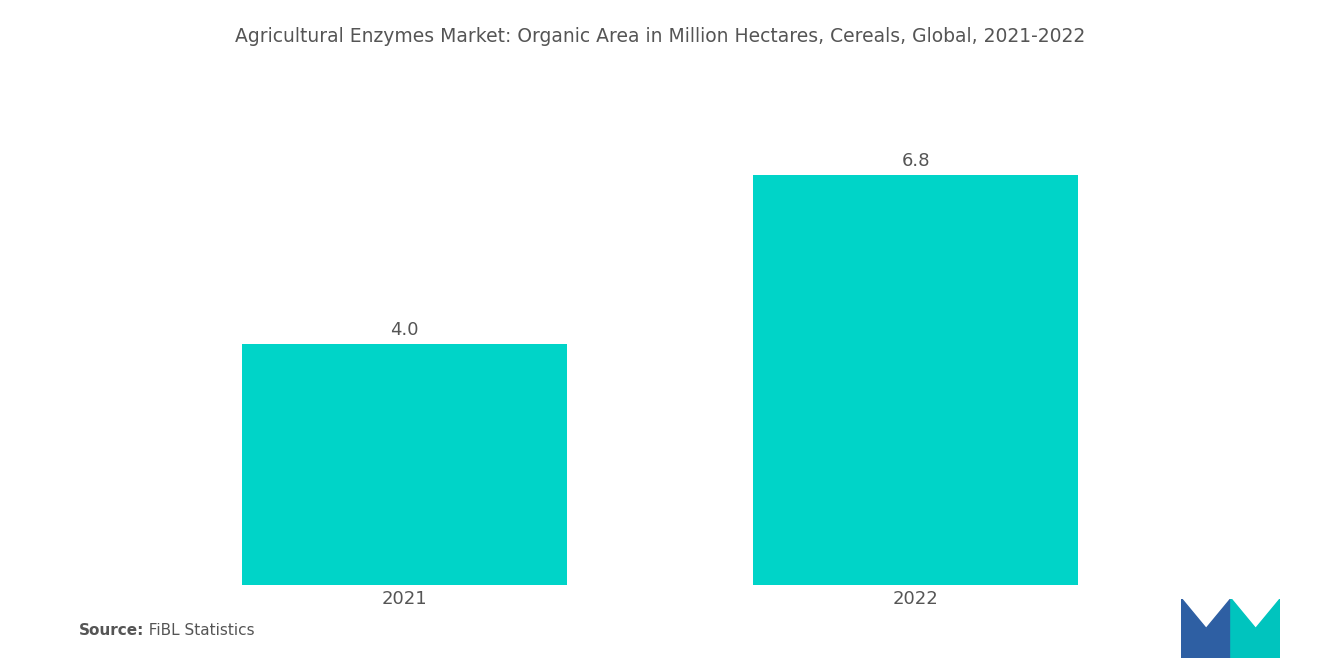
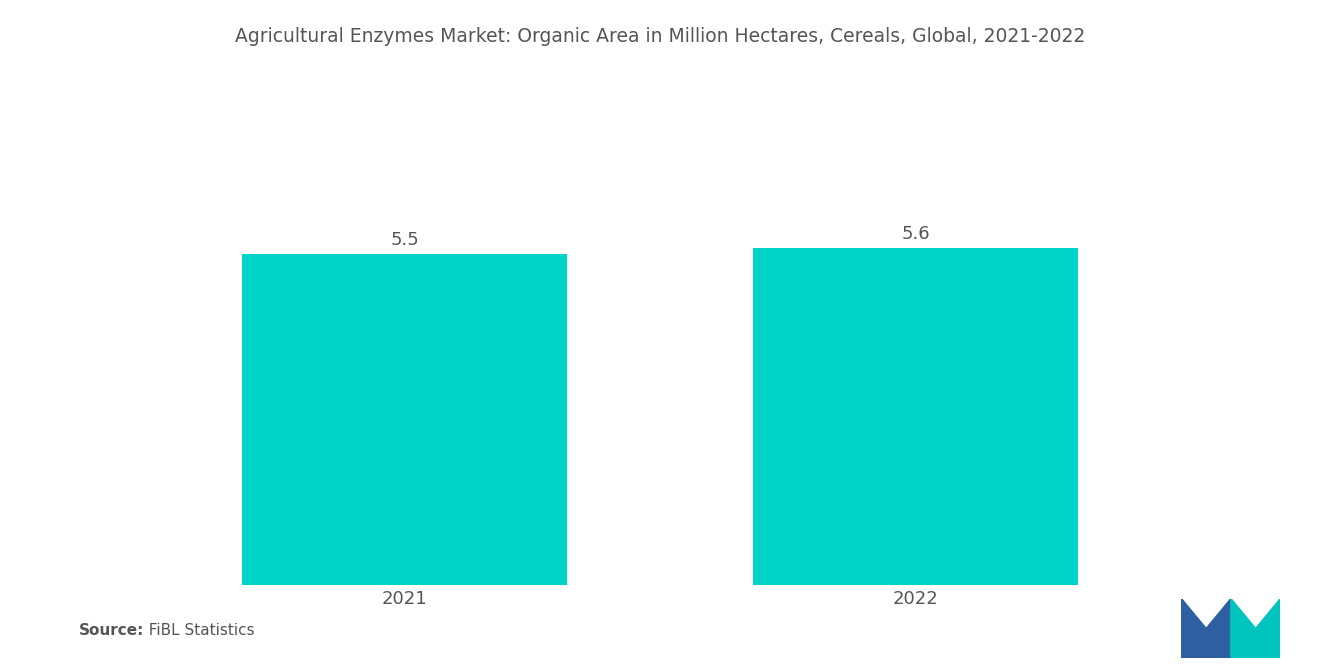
2021: 4.0 -> 5.5
2022: 6.8 -> 5.6
